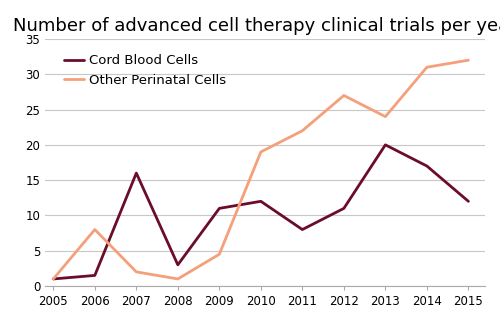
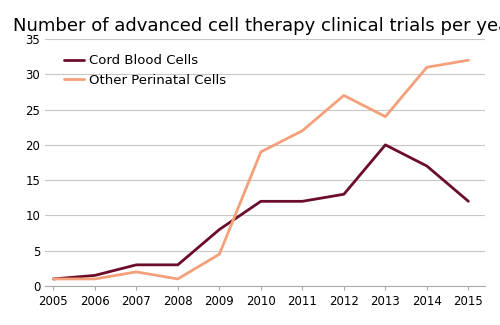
Other Perinatal Cells/2006: 8.0 -> 1.0
Cord Blood Cells/2007: 16.0 -> 3.0
Cord Blood Cells/2009: 11.0 -> 8.0
Cord Blood Cells/2011: 8.0 -> 12.0
Cord Blood Cells/2012: 11.0 -> 13.0
